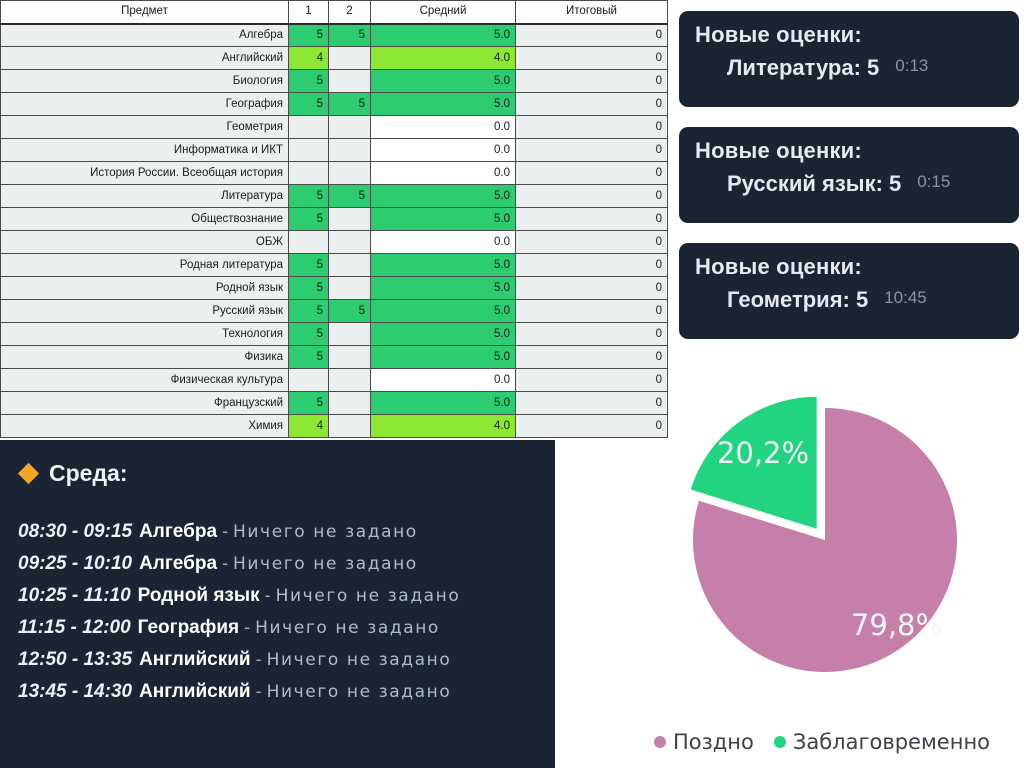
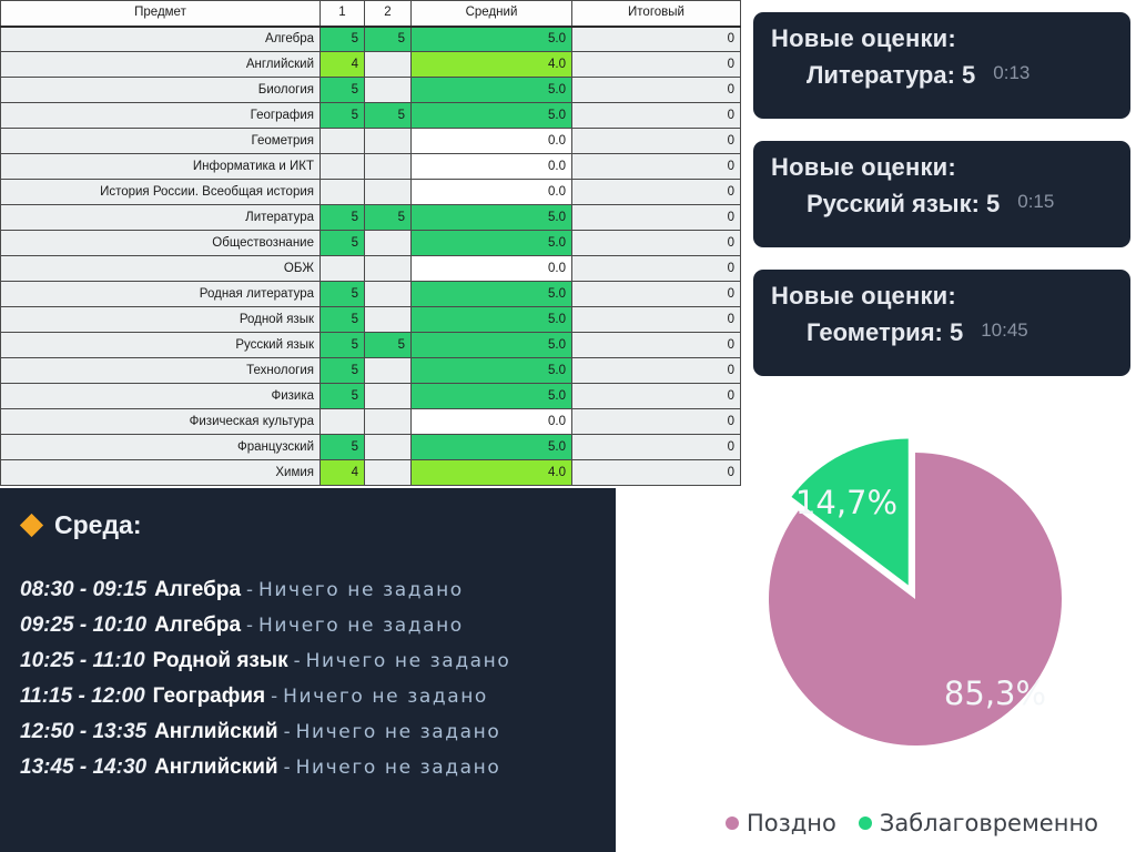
Поздно: 79,8% -> 85,3%
Заблаговременно: 20,2% -> 14,7%
